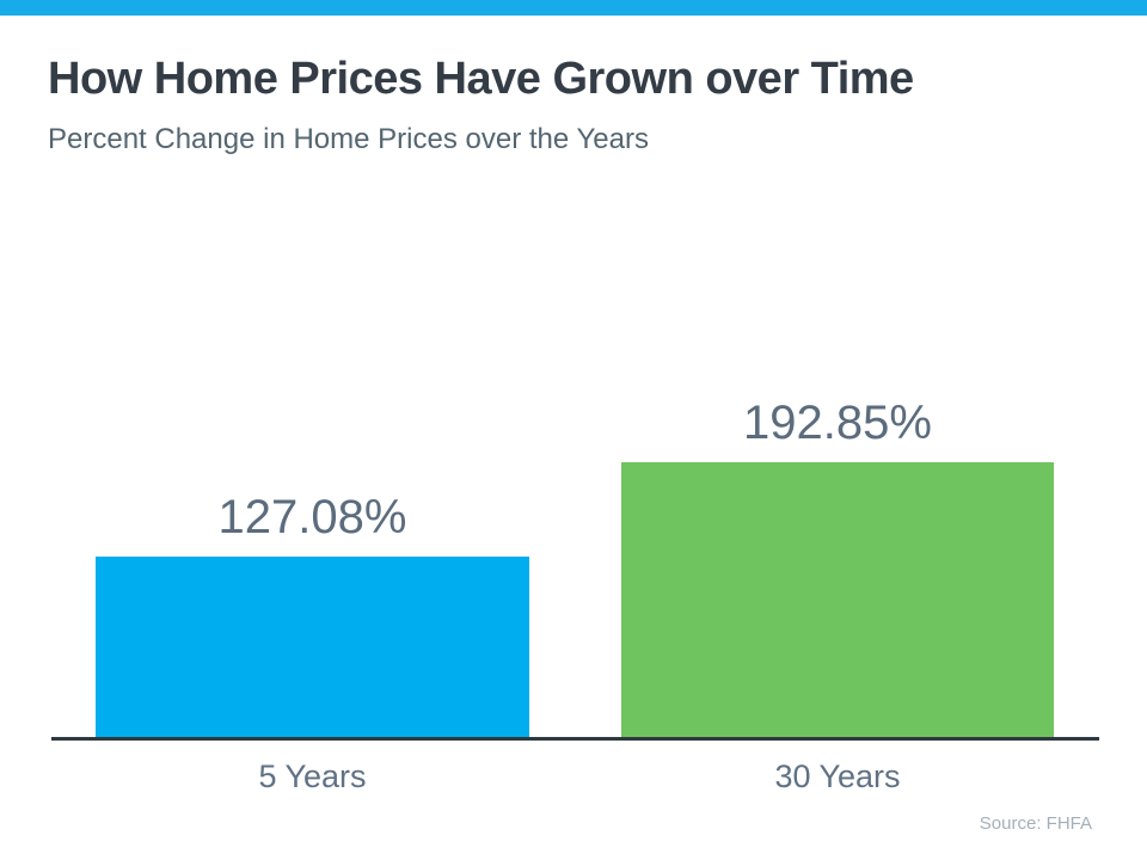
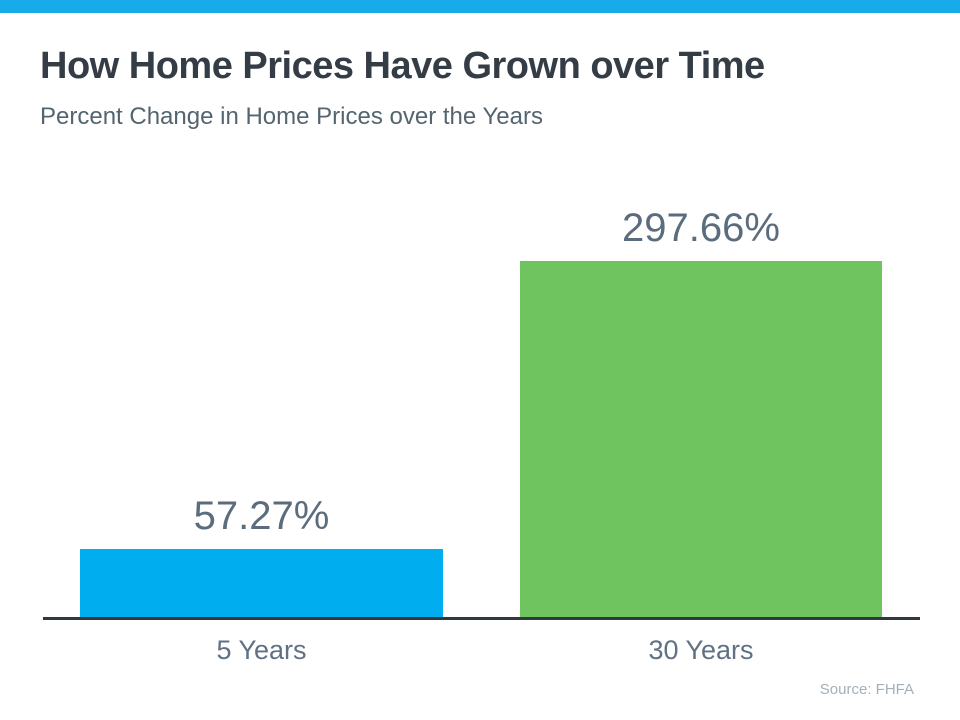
5 Years: 127.08% -> 57.27%
30 Years: 192.85% -> 297.66%
